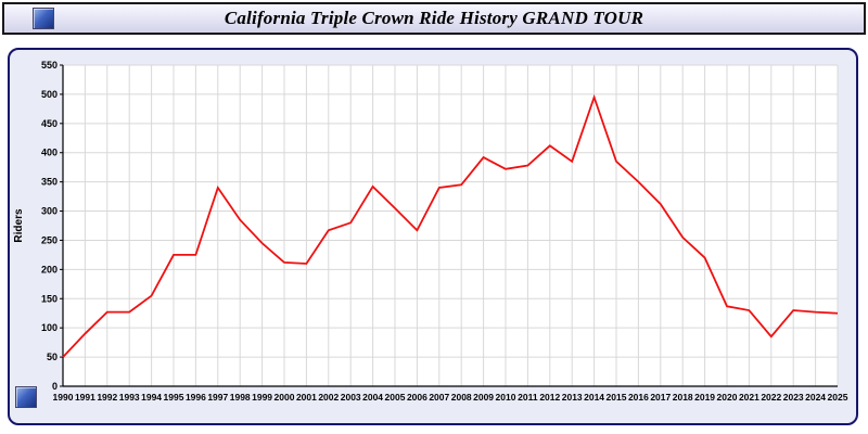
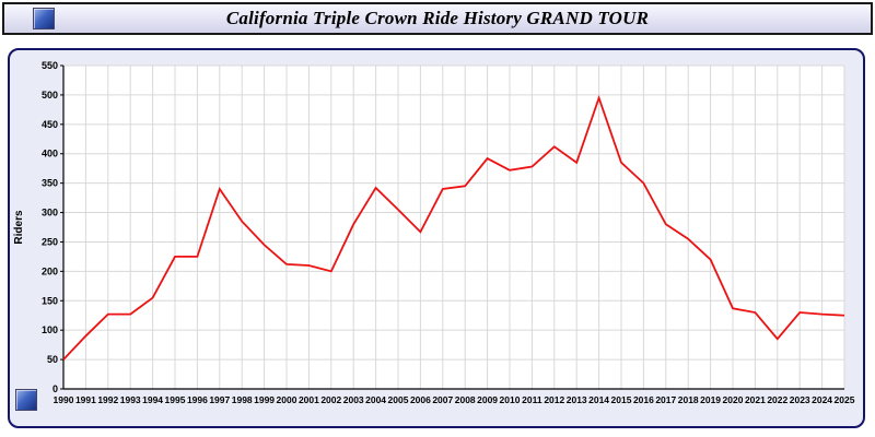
2002: 270 -> 200
2017: 310 -> 280
